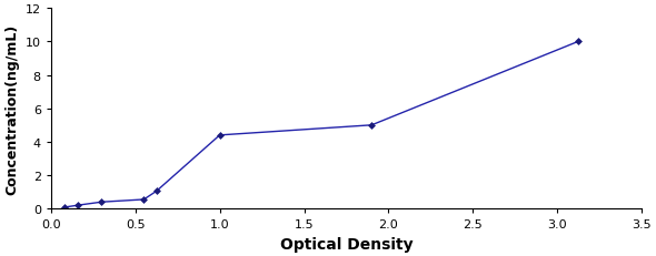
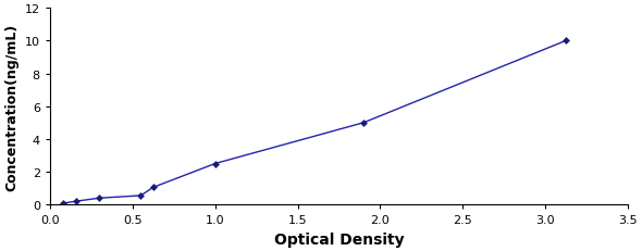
1.0: 4.4 -> 2.5
